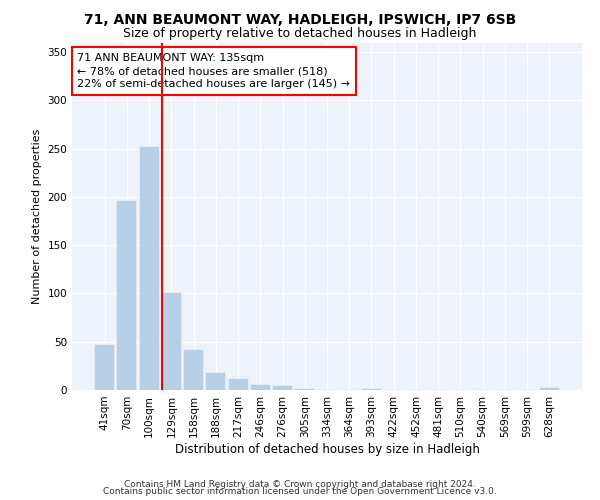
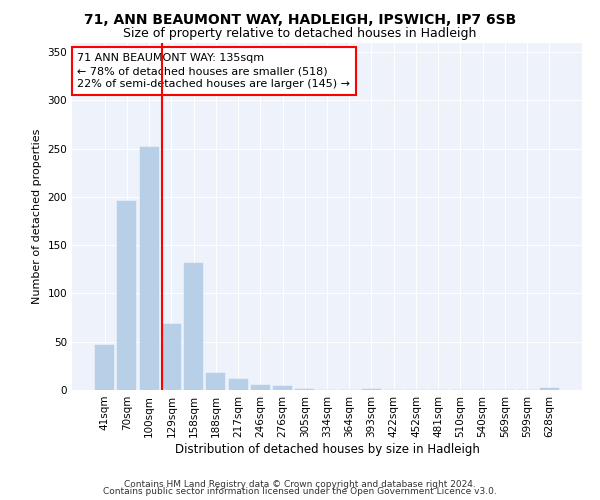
129sqm: 101 -> 68
158sqm: 41 -> 132
